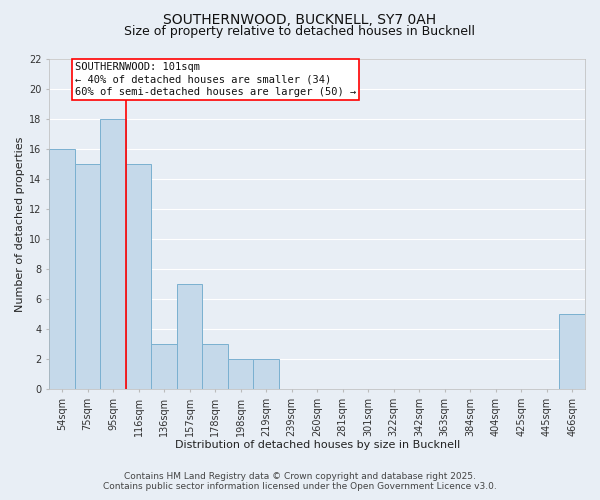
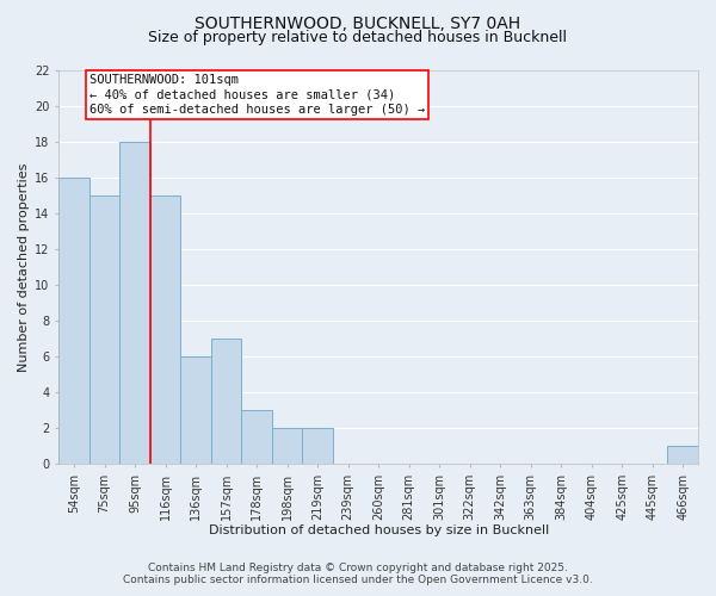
136sqm: 3 -> 6
466sqm: 5 -> 1
